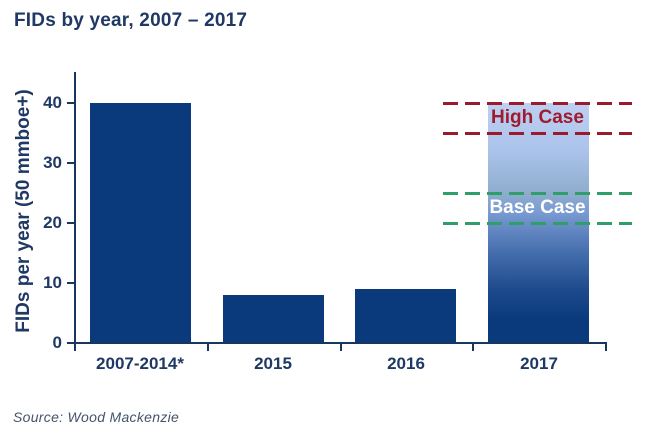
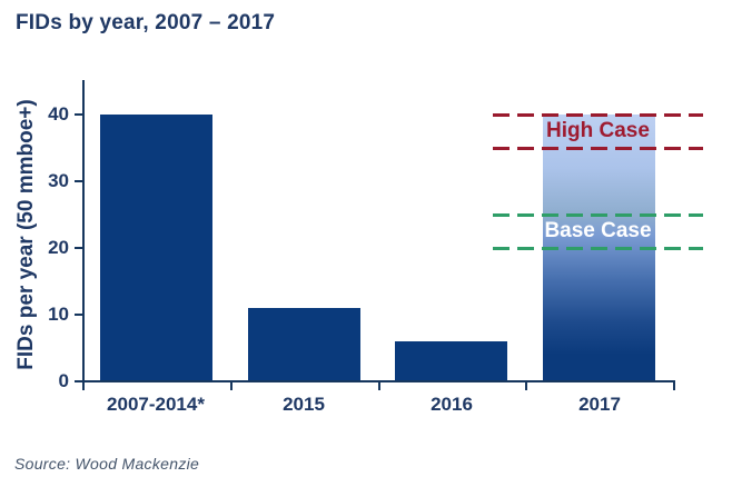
2015: 8 -> 11
2016: 9 -> 6
